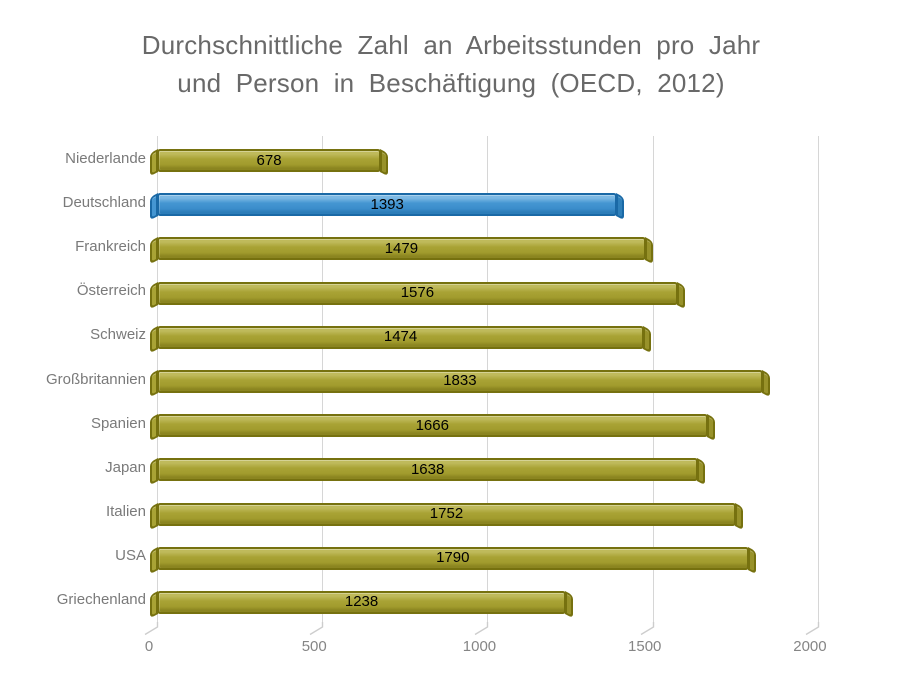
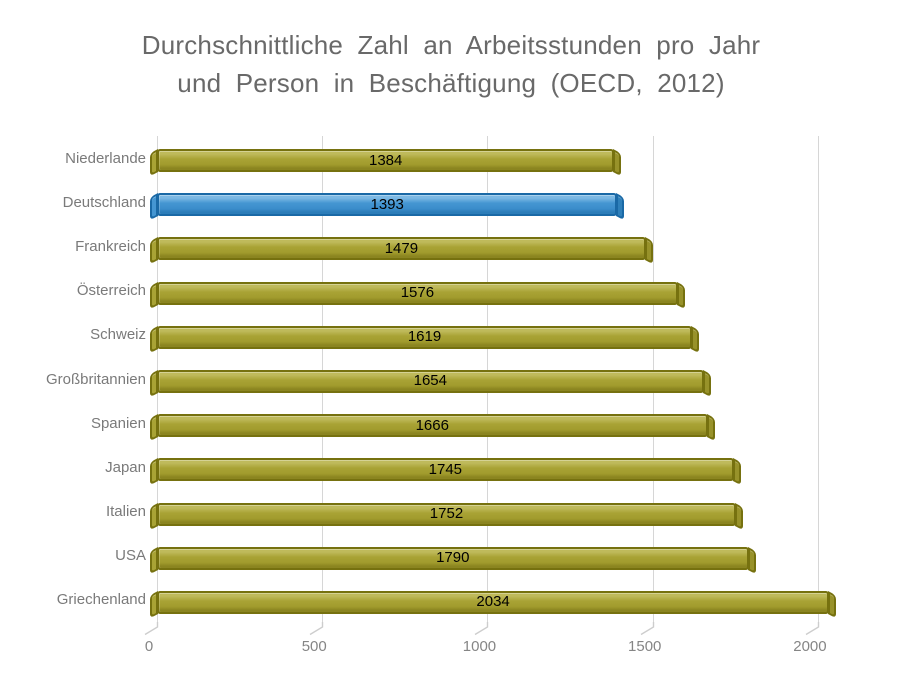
Niederlande: 678 -> 1384
Schweiz: 1474 -> 1619
Großbritannien: 1833 -> 1654
Japan: 1638 -> 1745
Griechenland: 1238 -> 2034
